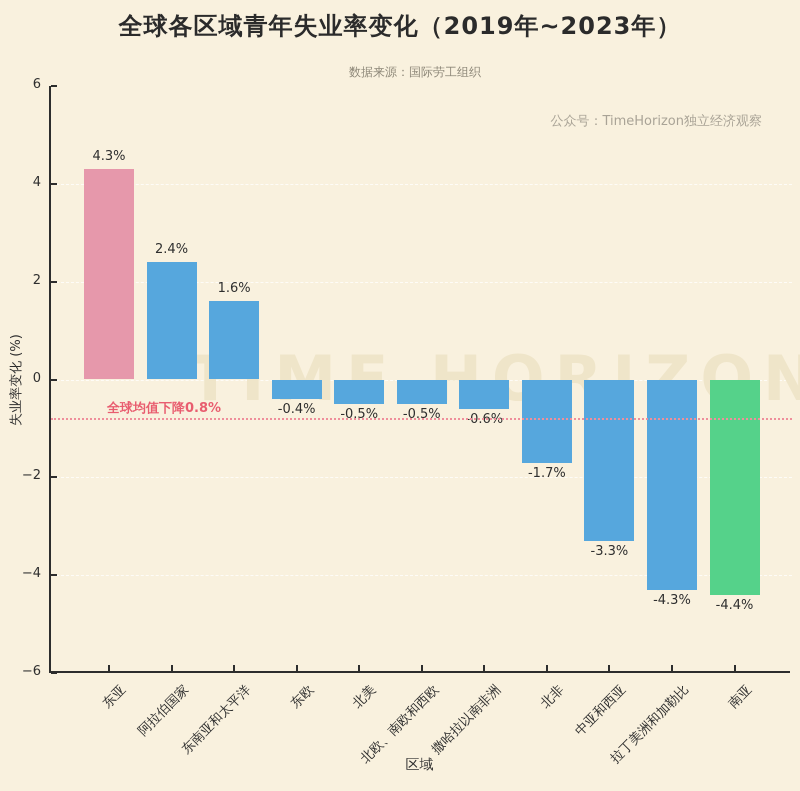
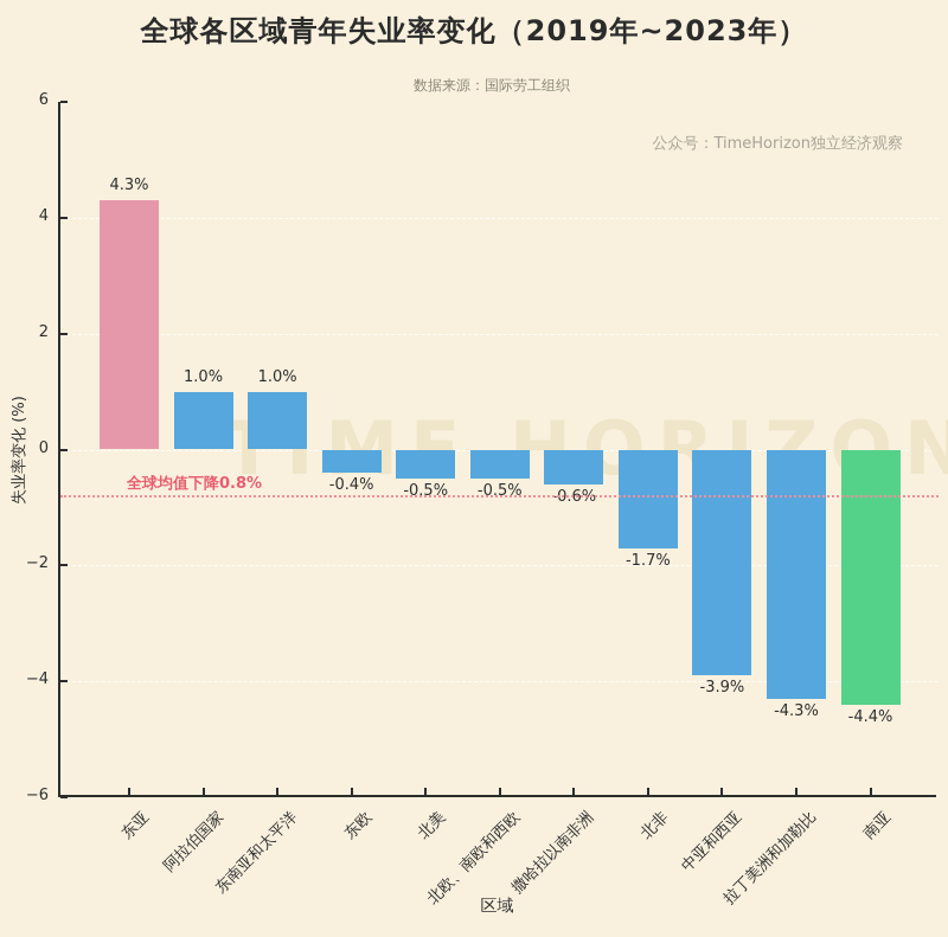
阿拉伯国家: 2.4% -> 1.0%
东南亚和太平洋: 1.6% -> 1.0%
中亚和西亚: -3.3% -> -3.9%
